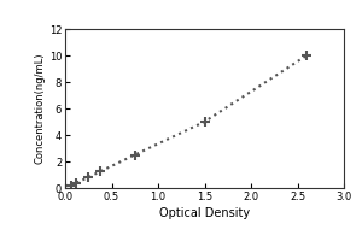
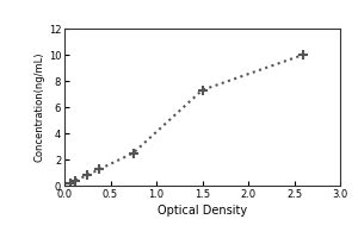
1.5: 5.0 -> 7.3
